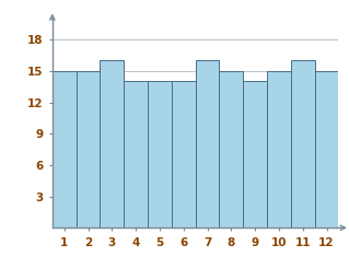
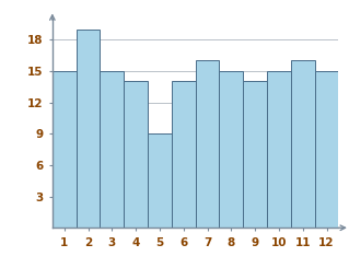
2: 15 -> 19
3: 16 -> 15
5: 14 -> 9
